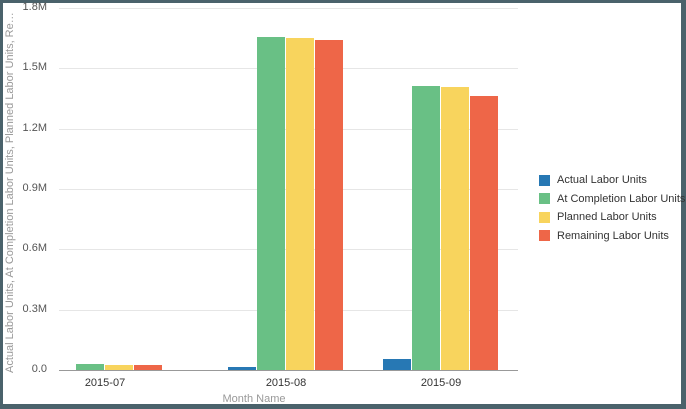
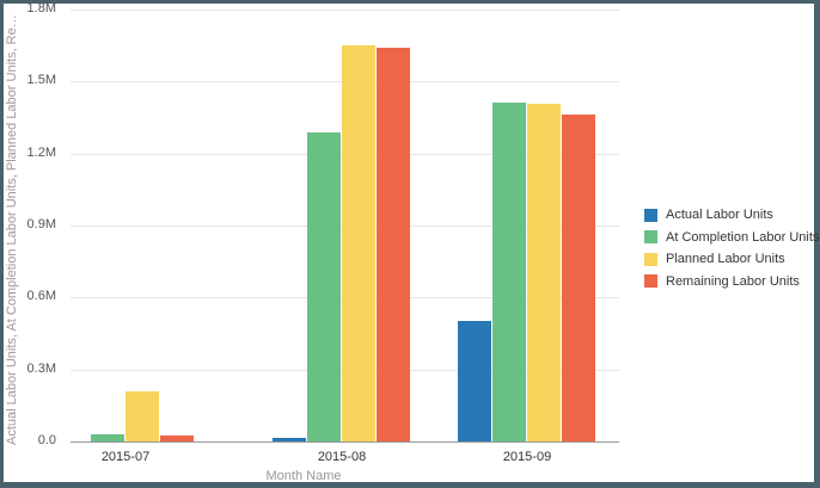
Planned Labor Units/2015-07: 0.03M -> 0.21M
At Completion Labor Units/2015-08: 1.66M -> 1.29M
Actual Labor Units/2015-09: 0.06M -> 0.50M
